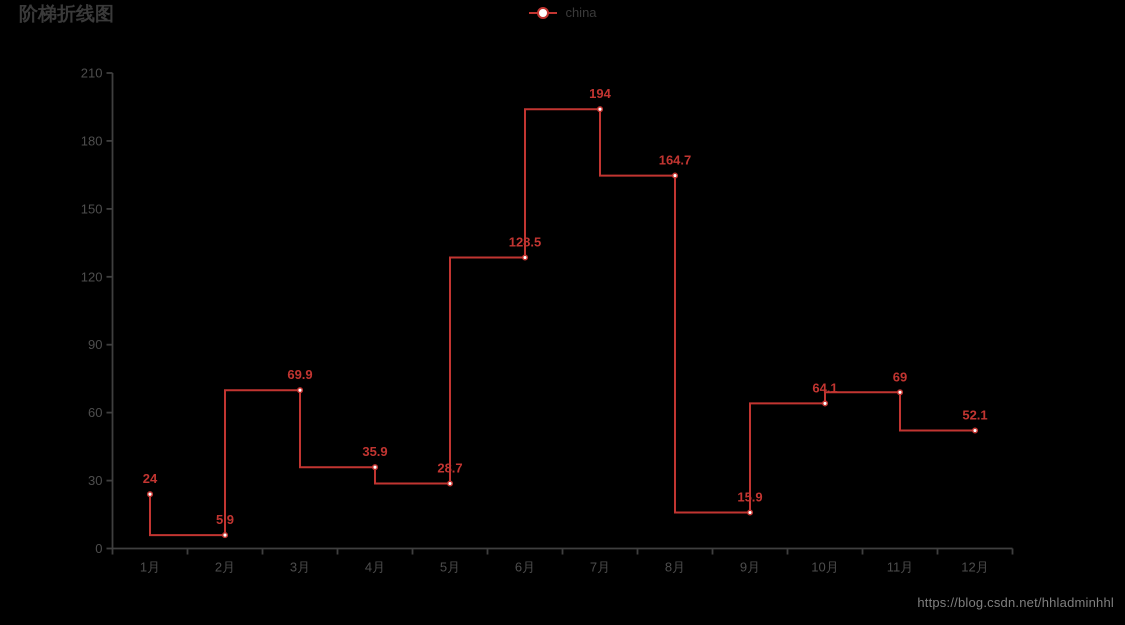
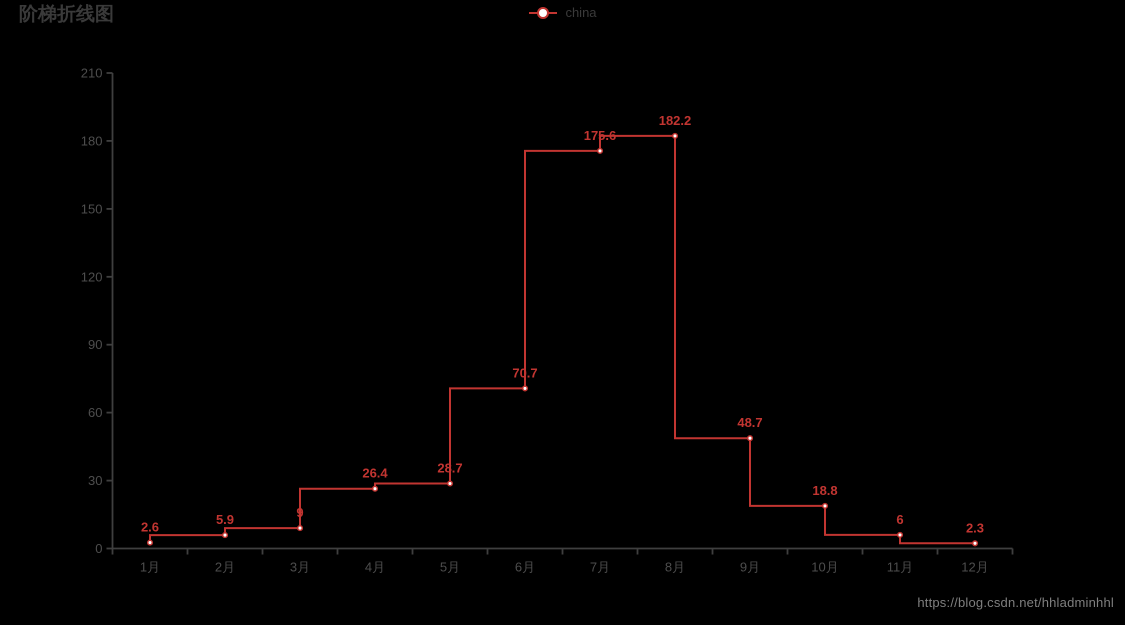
1月: 24 -> 2.6
3月: 69.9 -> 9
4月: 35.9 -> 26.4
6月: 128.5 -> 70.7
7月: 194 -> 175.6
8月: 164.7 -> 182.2
9月: 15.9 -> 48.7
10月: 64.1 -> 18.8
11月: 69 -> 6
12月: 52.1 -> 2.3
